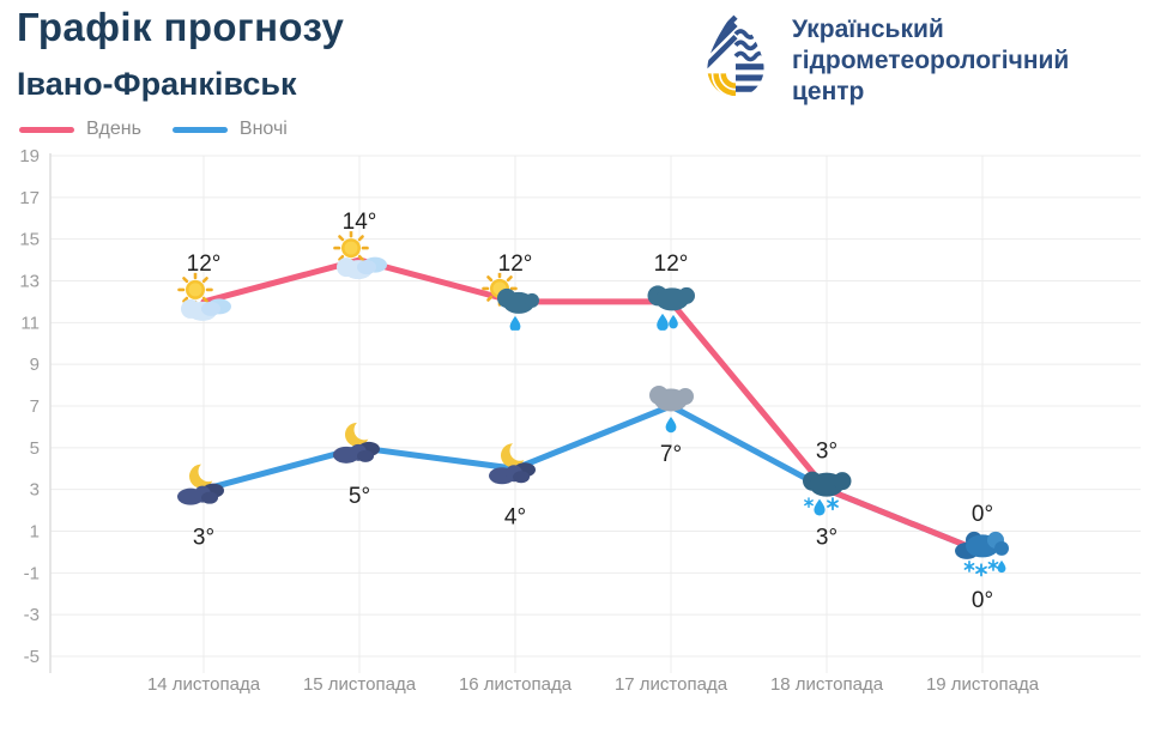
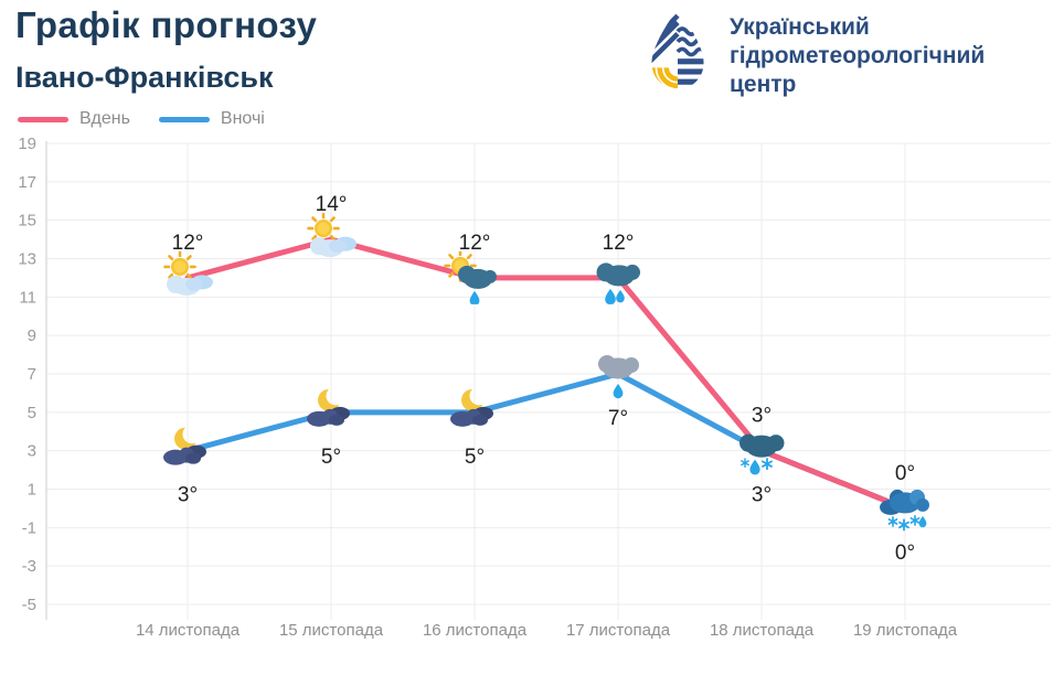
Вночі/16 листопада: 4° -> 5°
